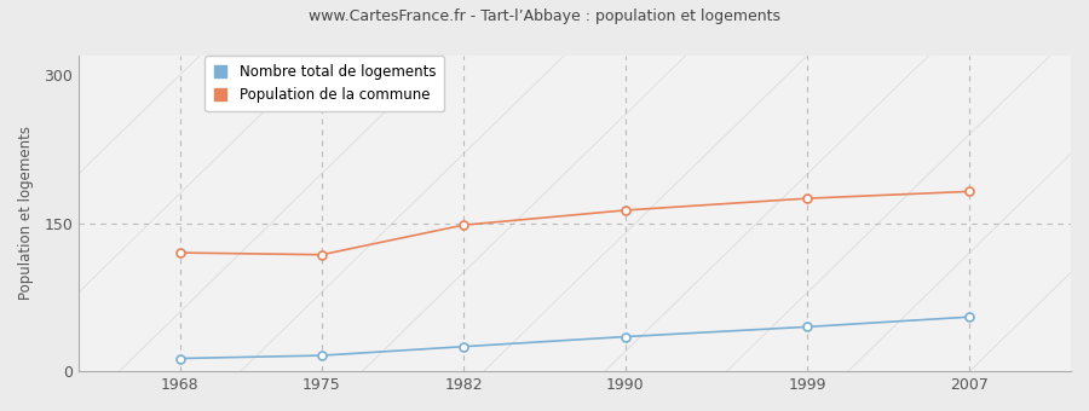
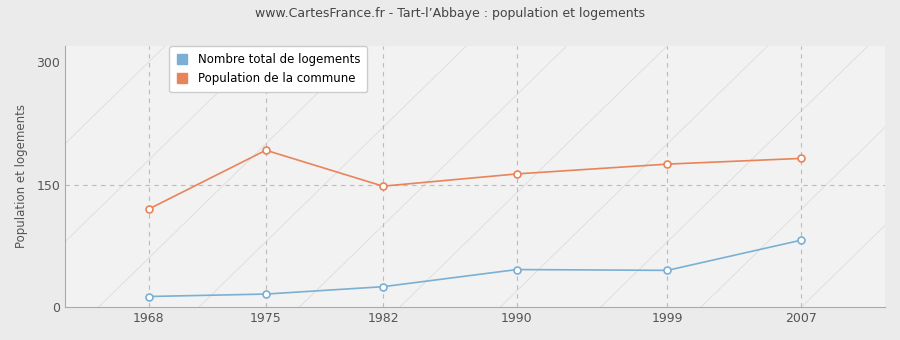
Population de la commune/1975: 118 -> 192
Nombre total de logements/1990: 35 -> 46
Nombre total de logements/2007: 55 -> 82
